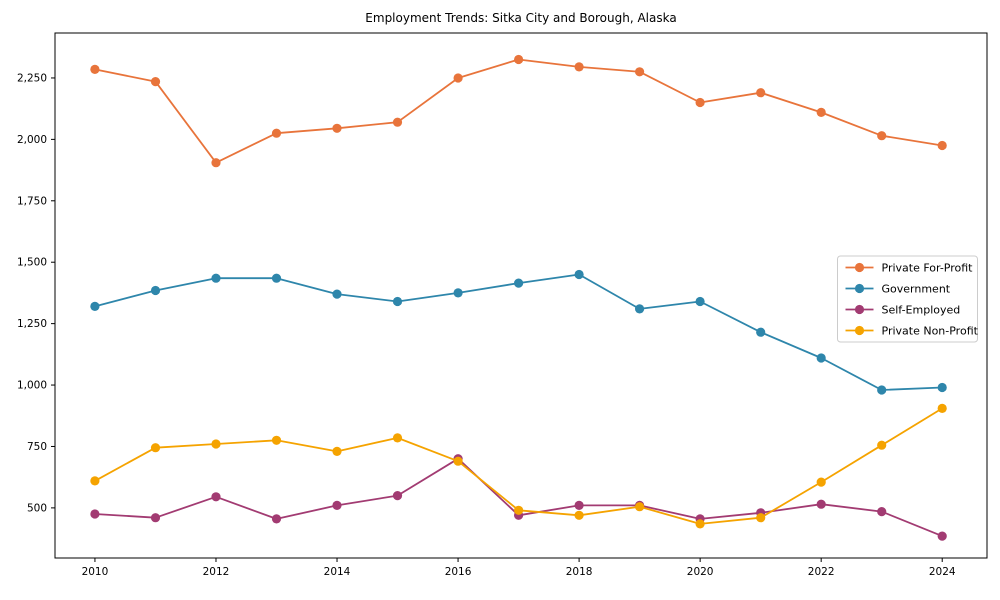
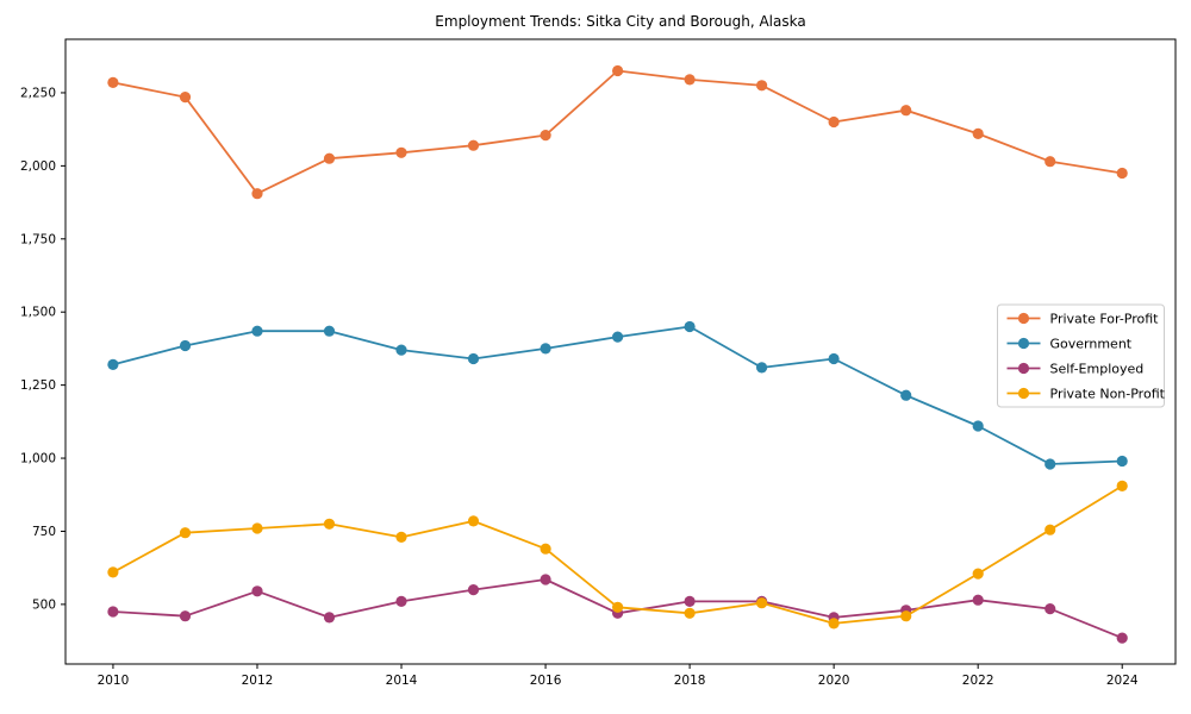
Private For-Profit/2016: 2250 -> 2100
Self-Employed/2016: 700 -> 580
